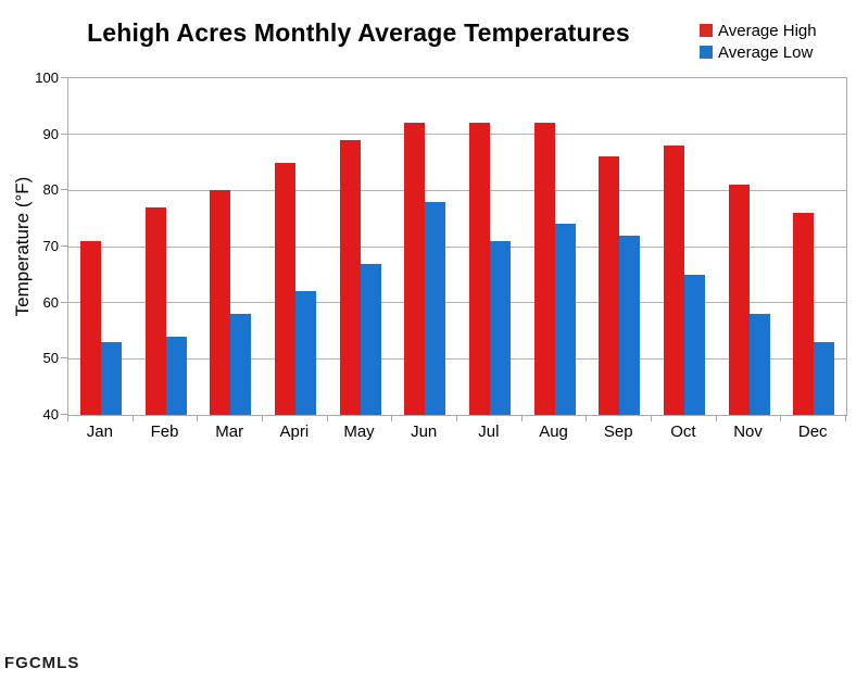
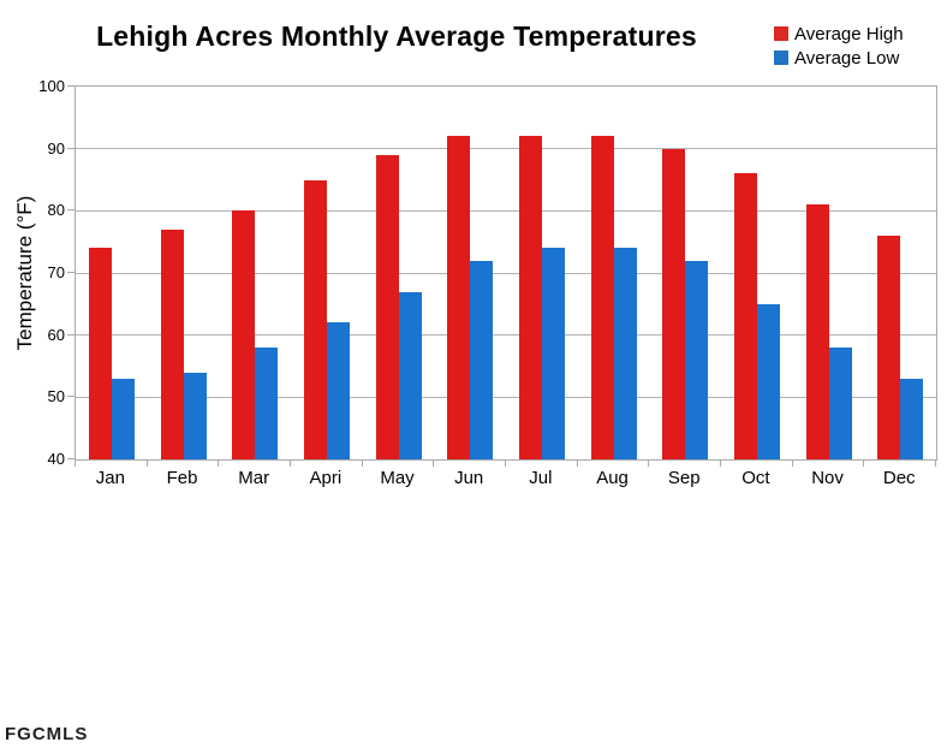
Average High/Jan: 71 -> 74
Average Low/Jun: 78 -> 72
Average Low/Jul: 71 -> 74
Average High/Sep: 86 -> 90
Average High/Oct: 88 -> 86
